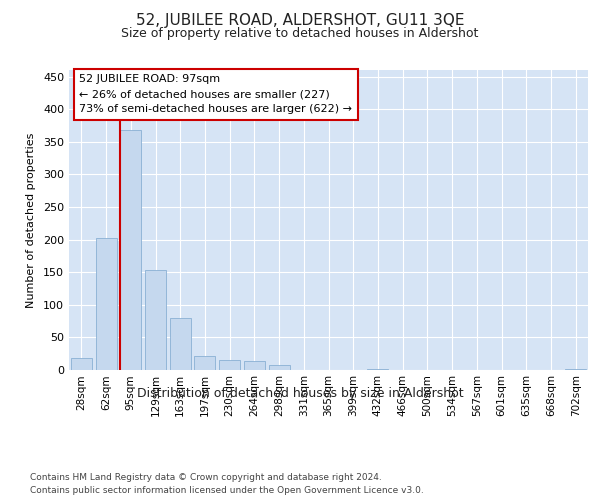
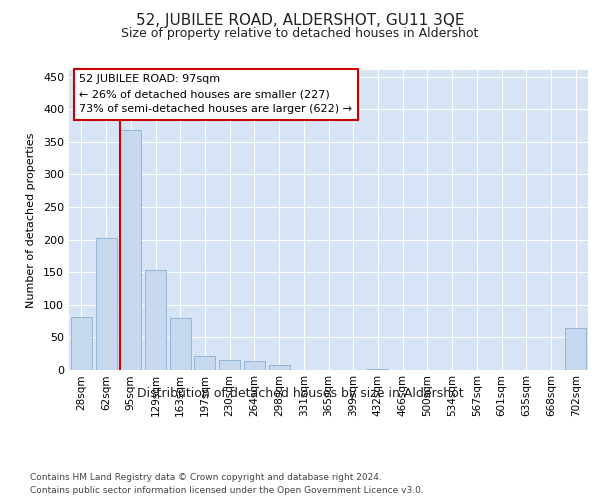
28sqm: 18 -> 82
702sqm: 2 -> 64
